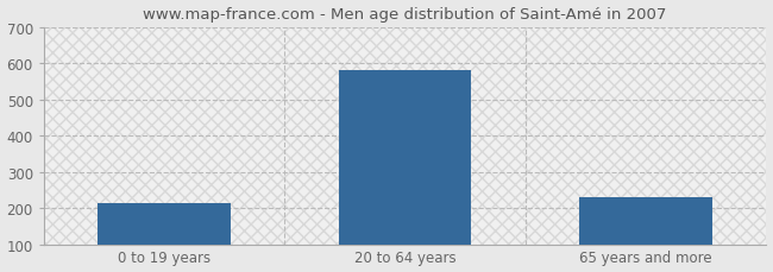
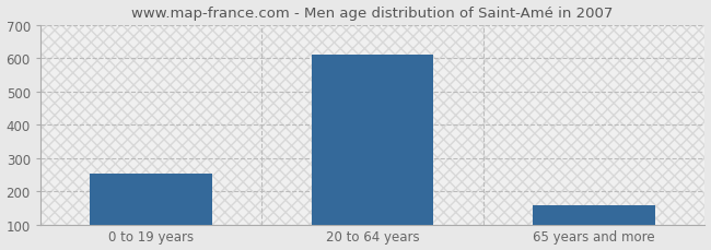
0 to 19 years: 215 -> 253
20 to 64 years: 580 -> 611
65 years and more: 230 -> 158
